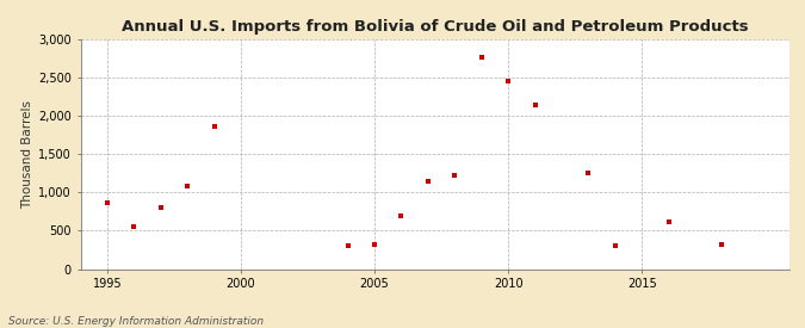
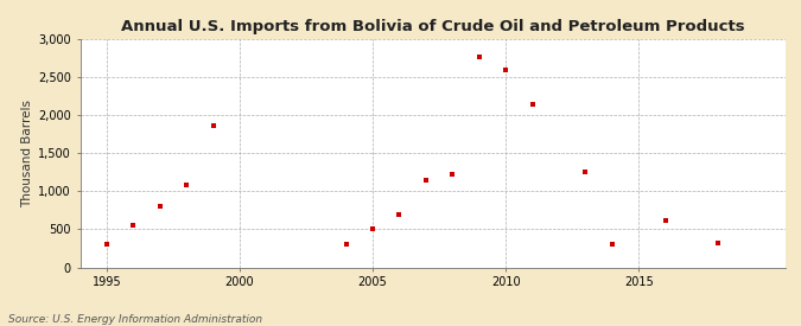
1995: 860 -> 310
2005: 320 -> 510
2010: 2,460 -> 2,590
